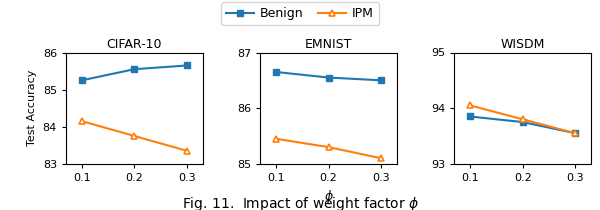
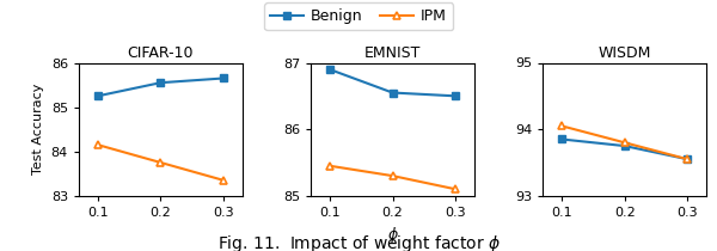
EMNIST/Benign/0.1: 86.65 -> 86.90
